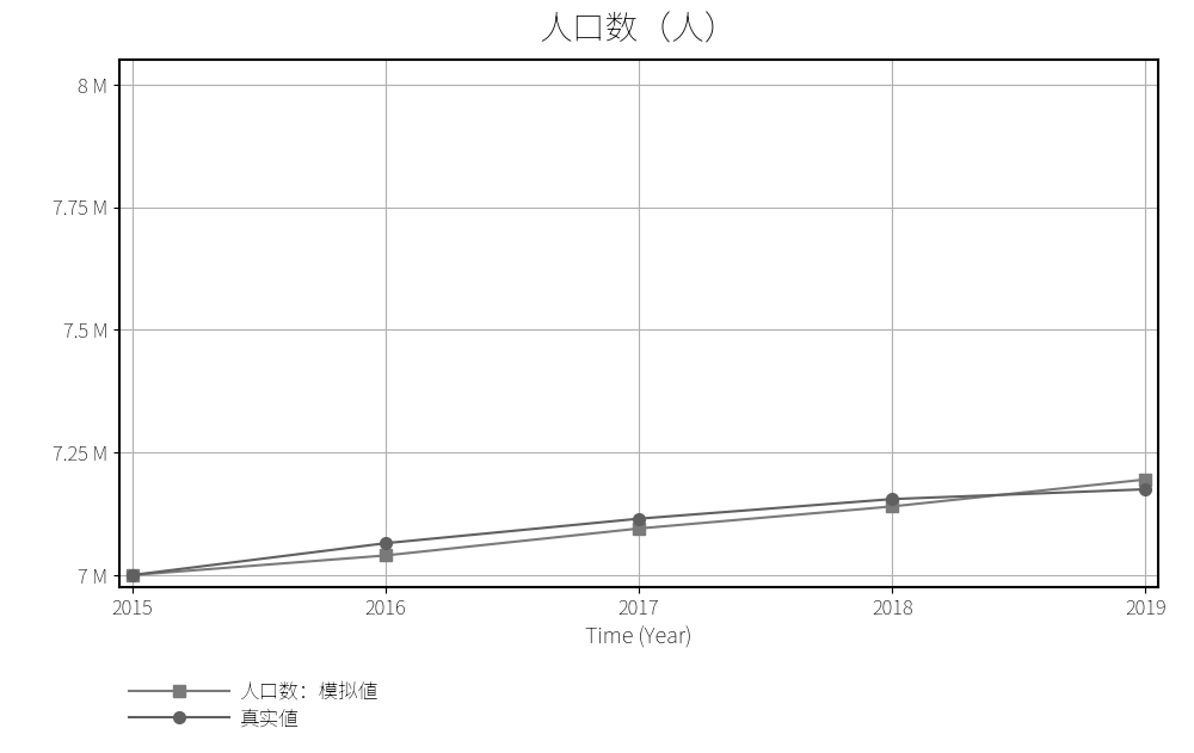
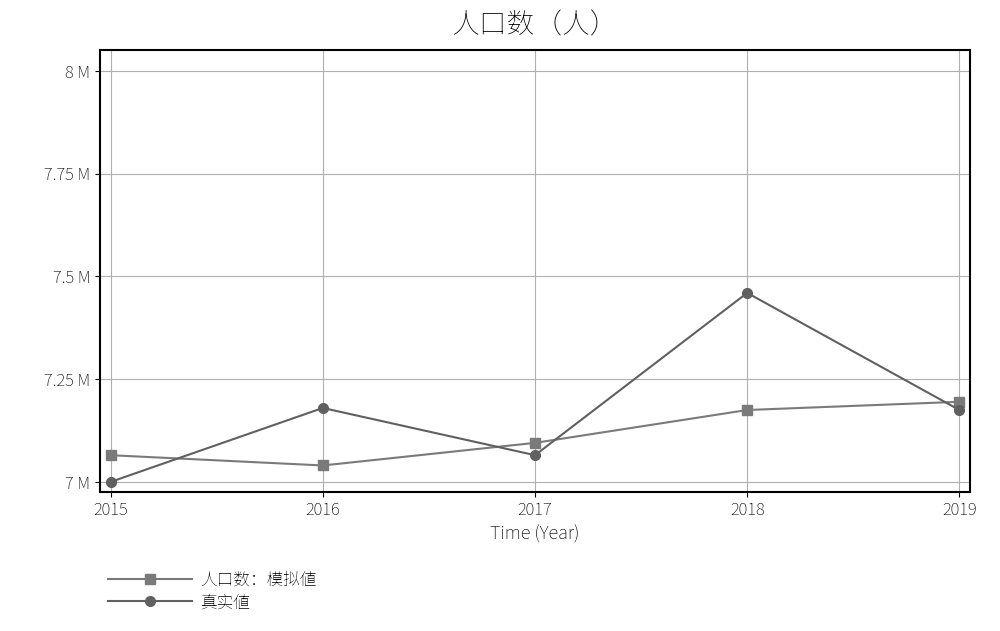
人口数：模拟値/2015: 7.000 M -> 7.065 M
真实値/2016: 7.065 M -> 7.180 M
真实値/2017: 7.115 M -> 7.065 M
人口数：模拟値/2018: 7.140 M -> 7.175 M
真实値/2018: 7.155 M -> 7.460 M
